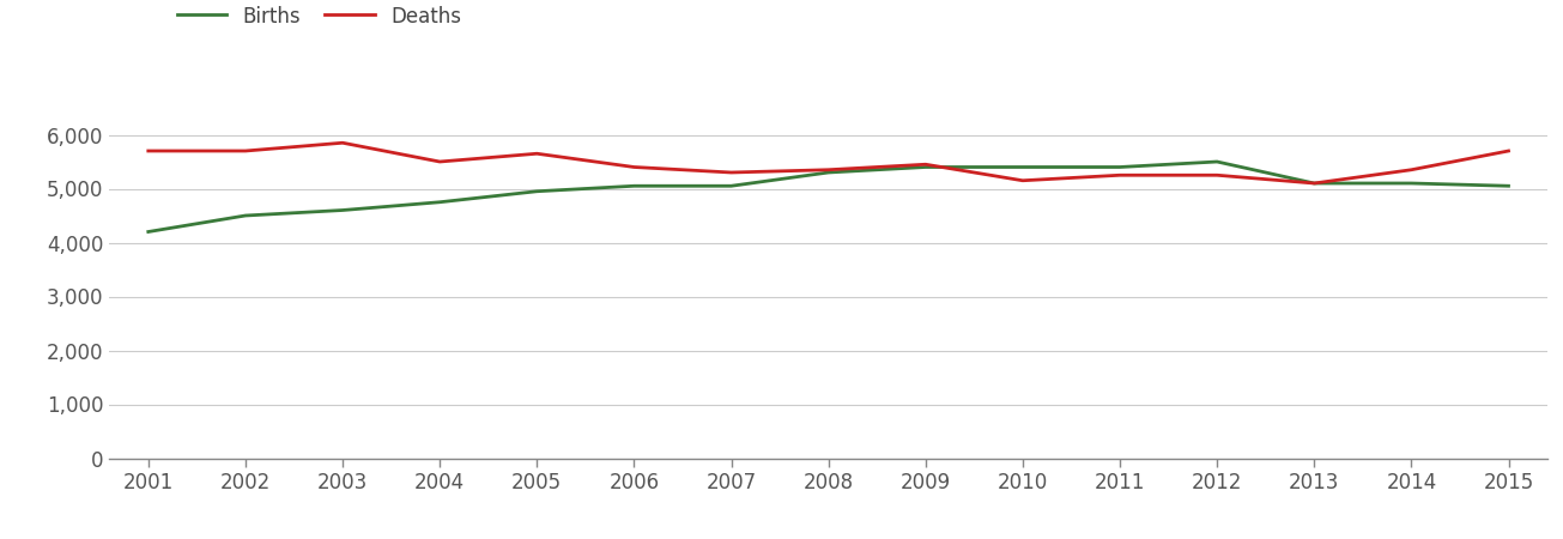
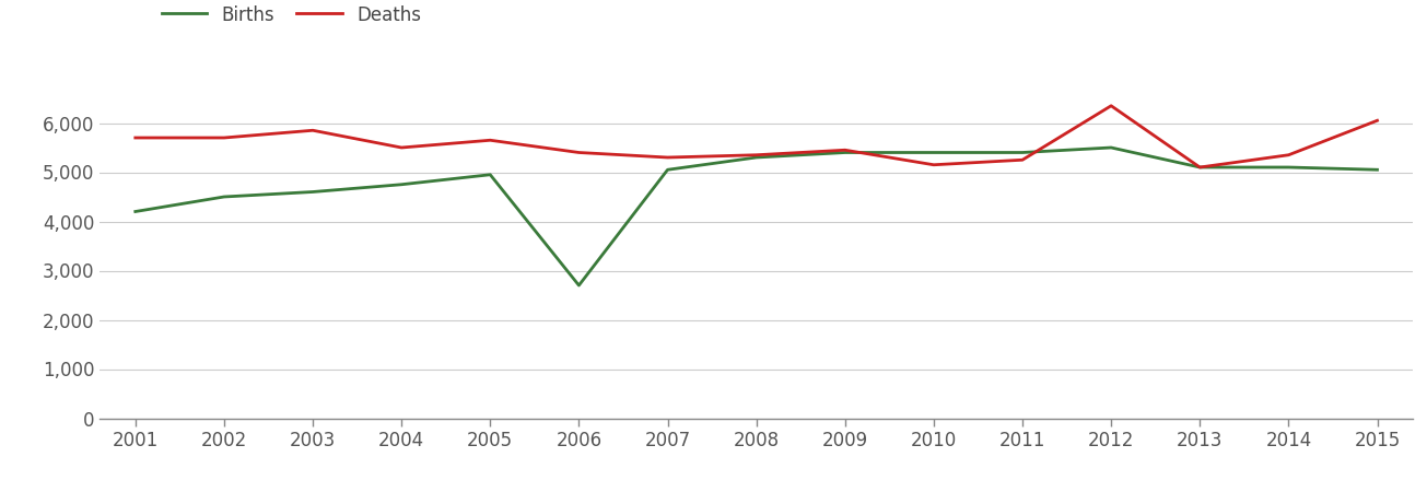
Births/2006: 5,050 -> 2,700
Deaths/2012: 5,250 -> 6,350
Deaths/2015: 5,700 -> 6,050
